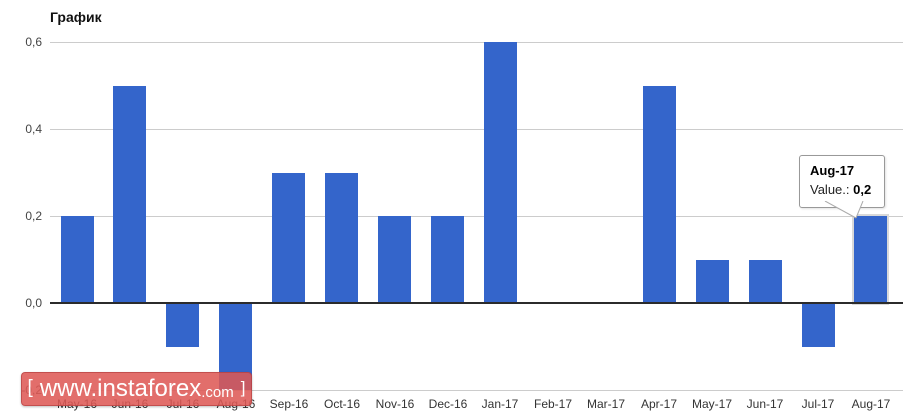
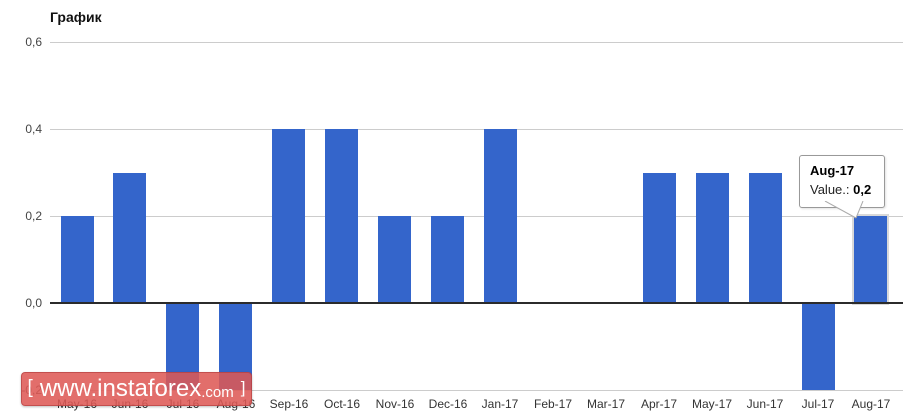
Jun-16: 0,5 -> 0,3
Jul-16: -0,1 -> -0,2
Sep-16: 0,3 -> 0,4
Oct-16: 0,3 -> 0,4
Jan-17: 0,6 -> 0,4
Apr-17: 0,5 -> 0,3
May-17: 0,1 -> 0,3
Jun-17: 0,1 -> 0,3
Jul-17: -0,1 -> -0,2
